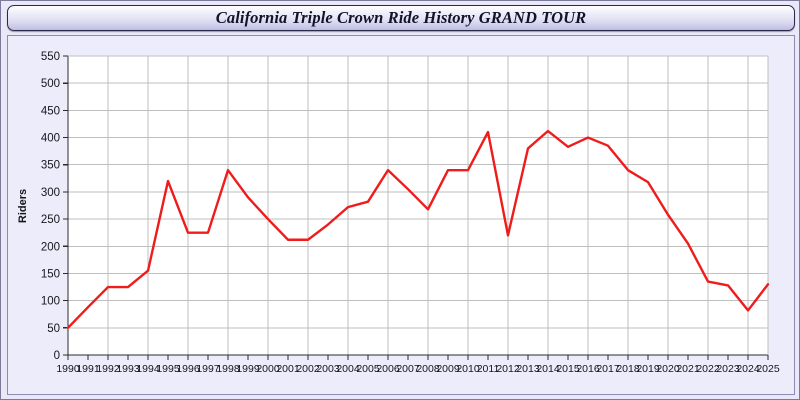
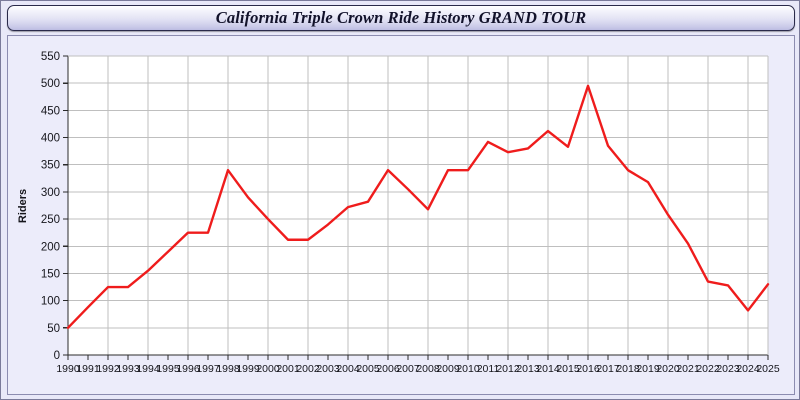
1995: 320 -> 190
2011: 410 -> 390
2012: 220 -> 370
2016: 400 -> 500
